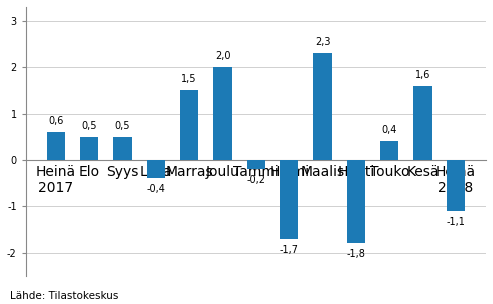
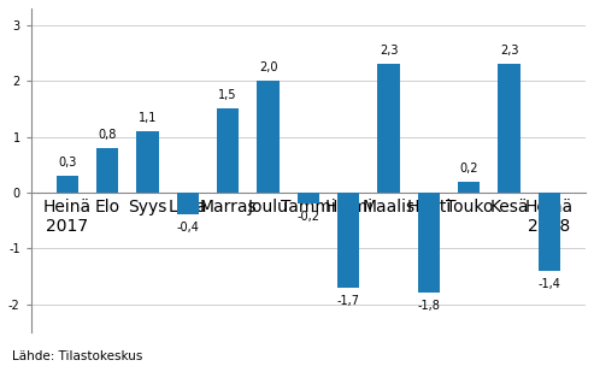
Heinä 2017: 0,6 -> 0,3
Elo: 0,5 -> 0,8
Syys: 0,5 -> 1,1
Touko: 0,4 -> 0,2
Kesä: 1,6 -> 2,3
Heinä 2018: -1,1 -> -1,4
